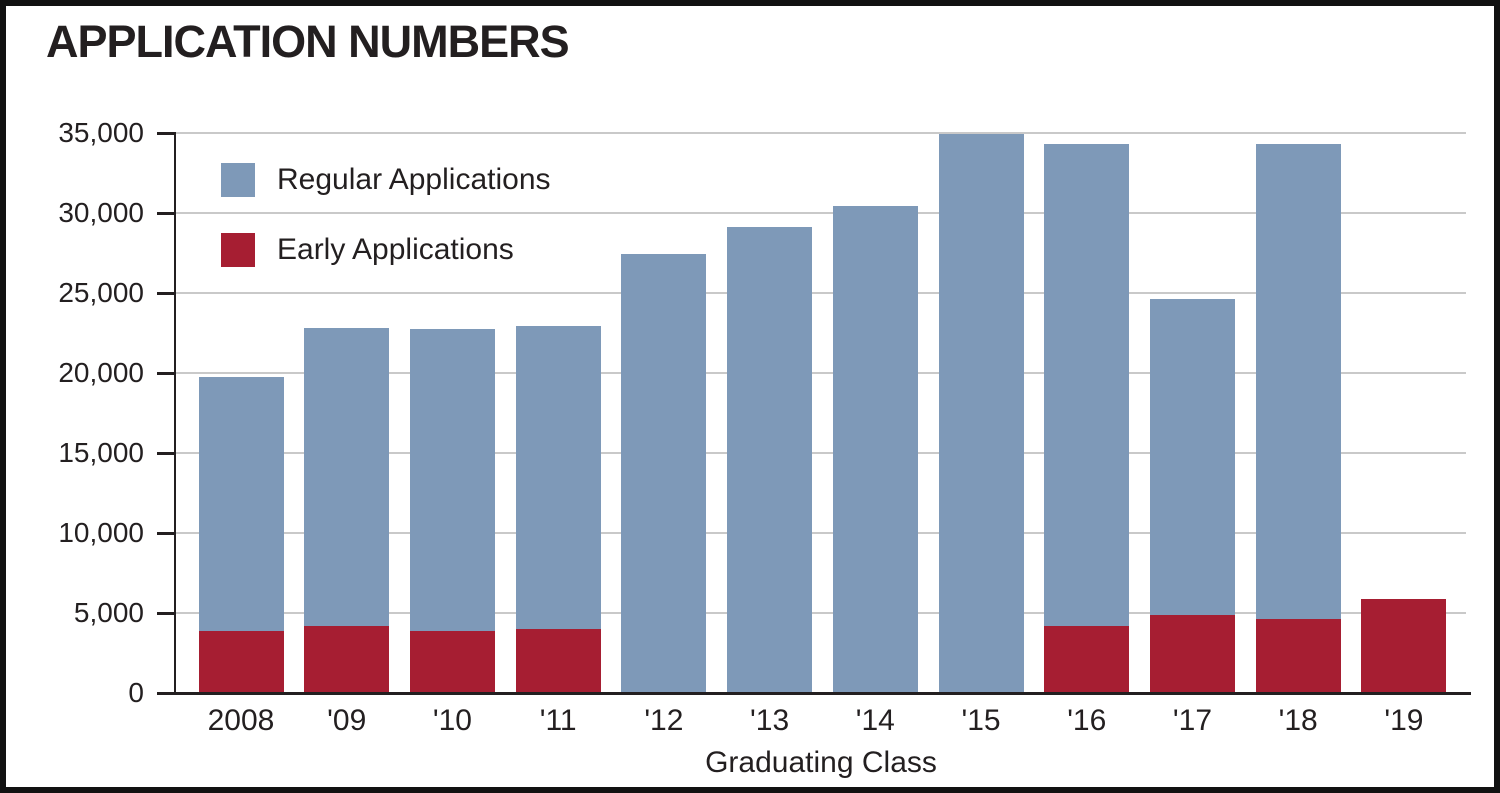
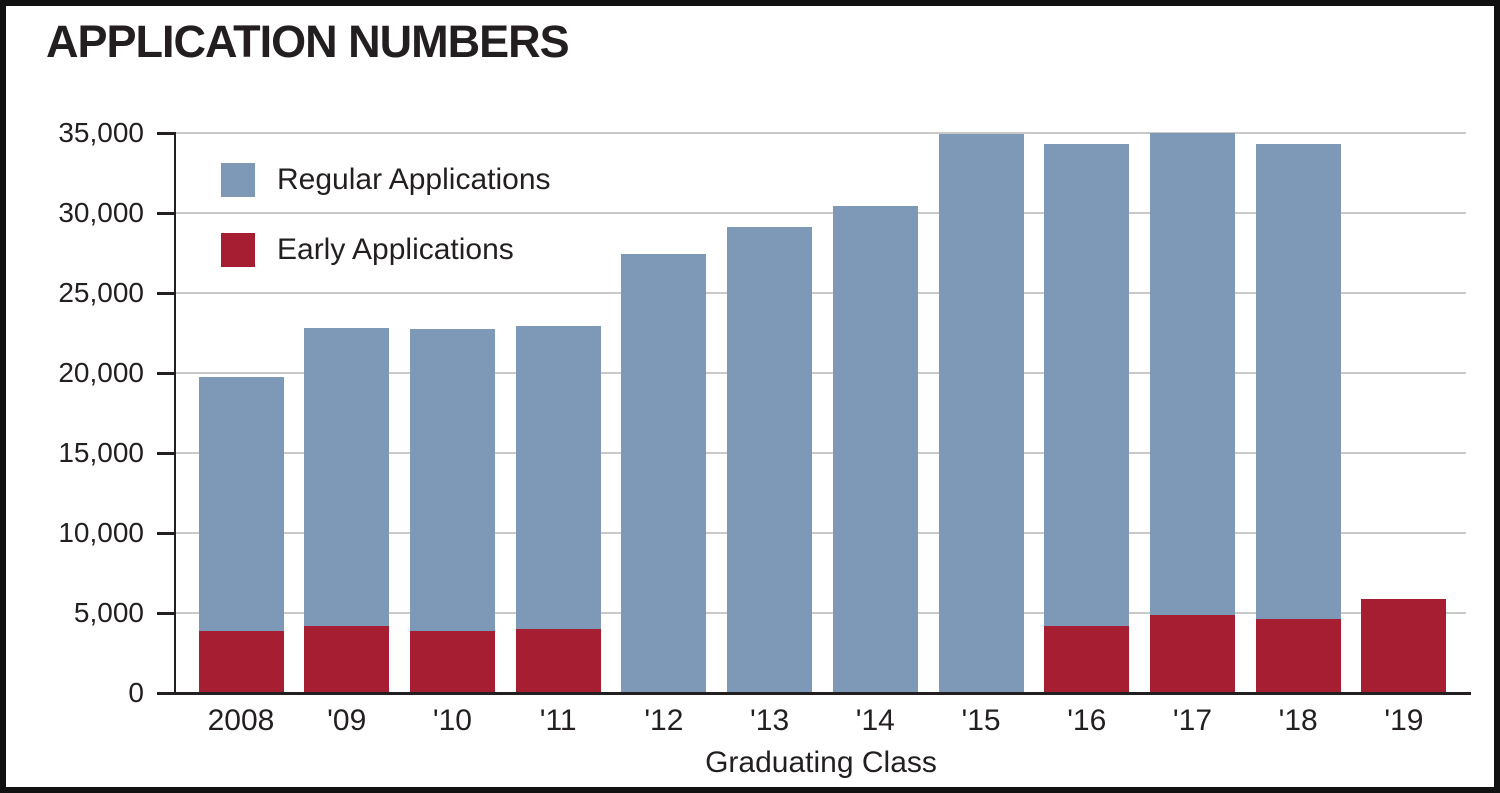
Regular Applications/'17: 24600 -> 35000
